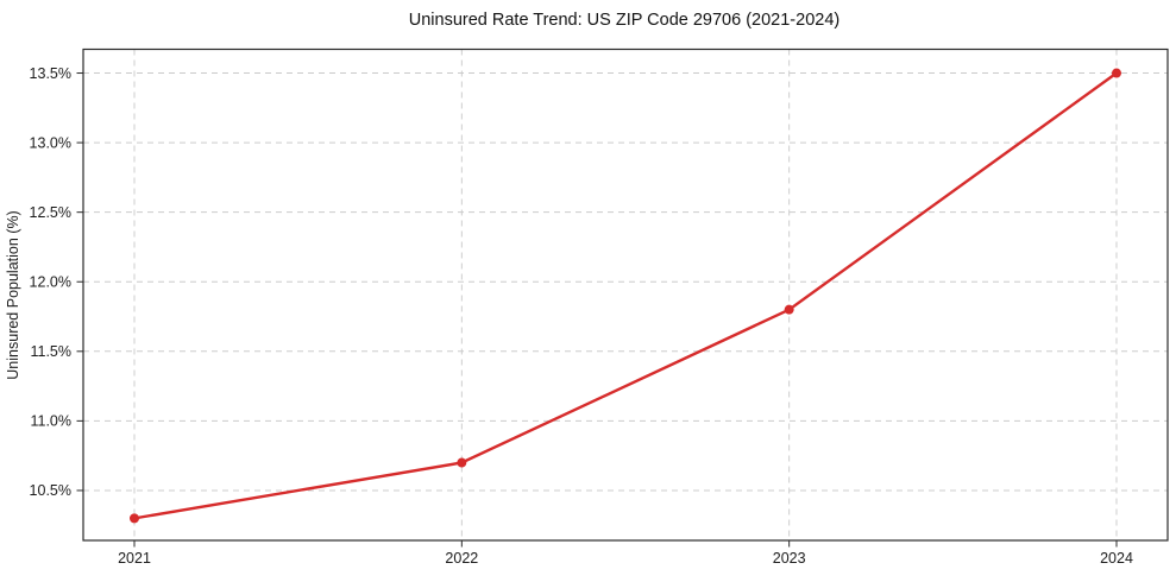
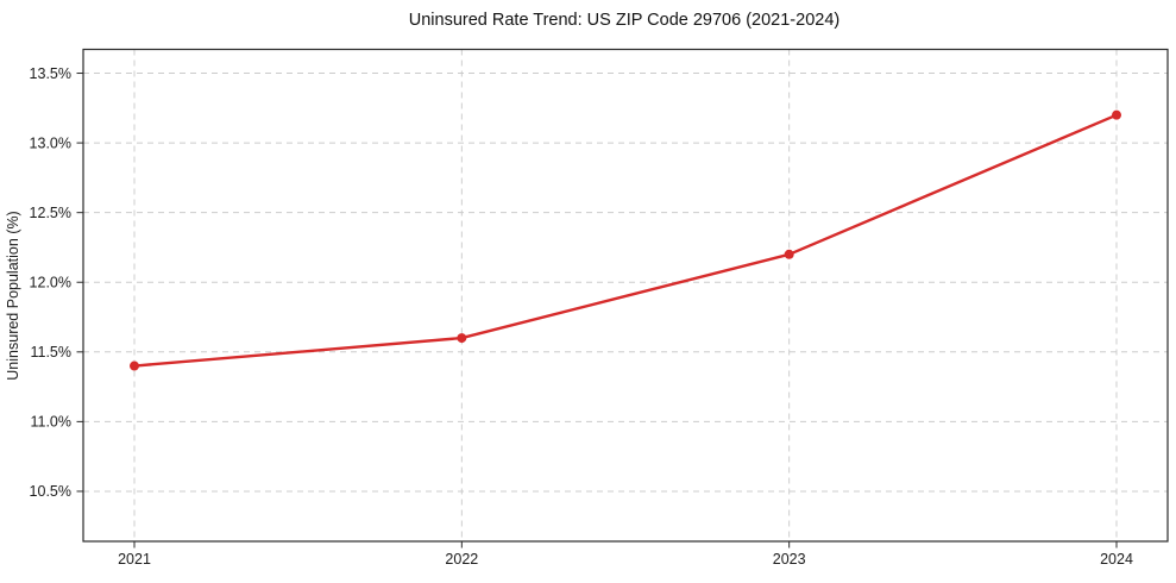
2021: 10.3% -> 11.4%
2022: 10.7% -> 11.6%
2023: 11.8% -> 12.2%
2024: 13.5% -> 13.2%
